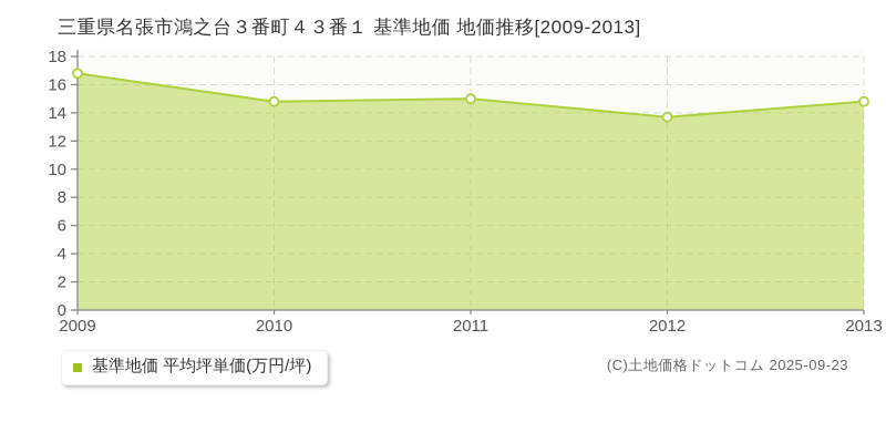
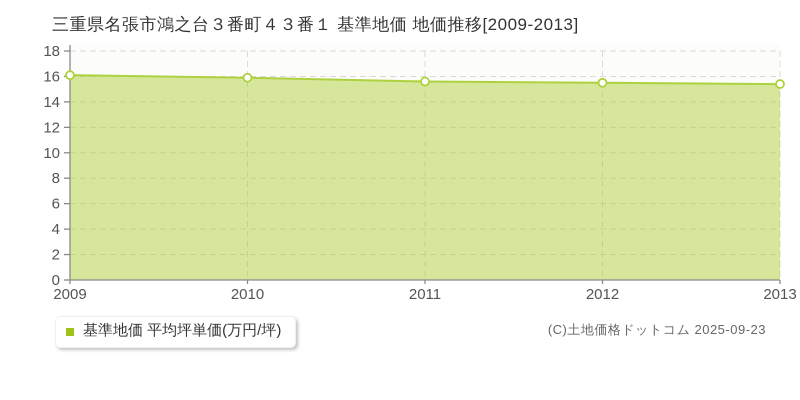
2009: 16.8 -> 16.1
2010: 14.8 -> 15.9
2011: 15.0 -> 15.6
2012: 13.7 -> 15.5
2013: 14.8 -> 15.4
